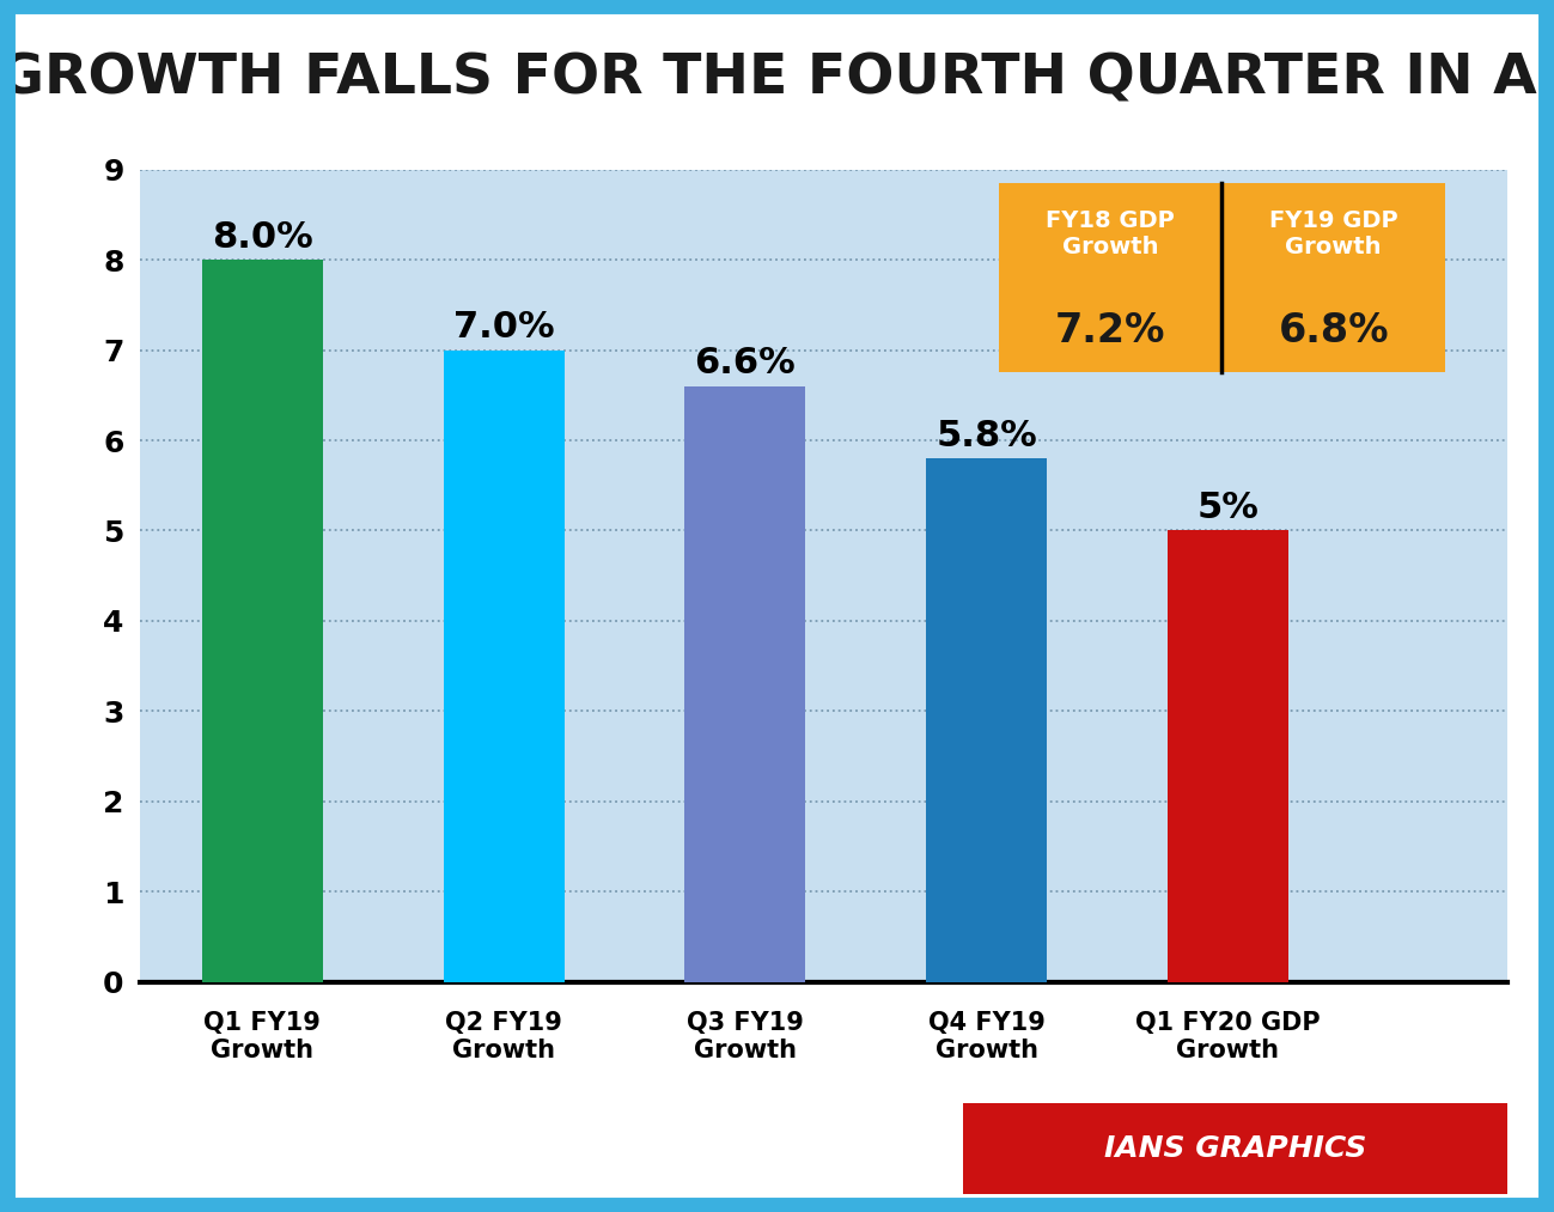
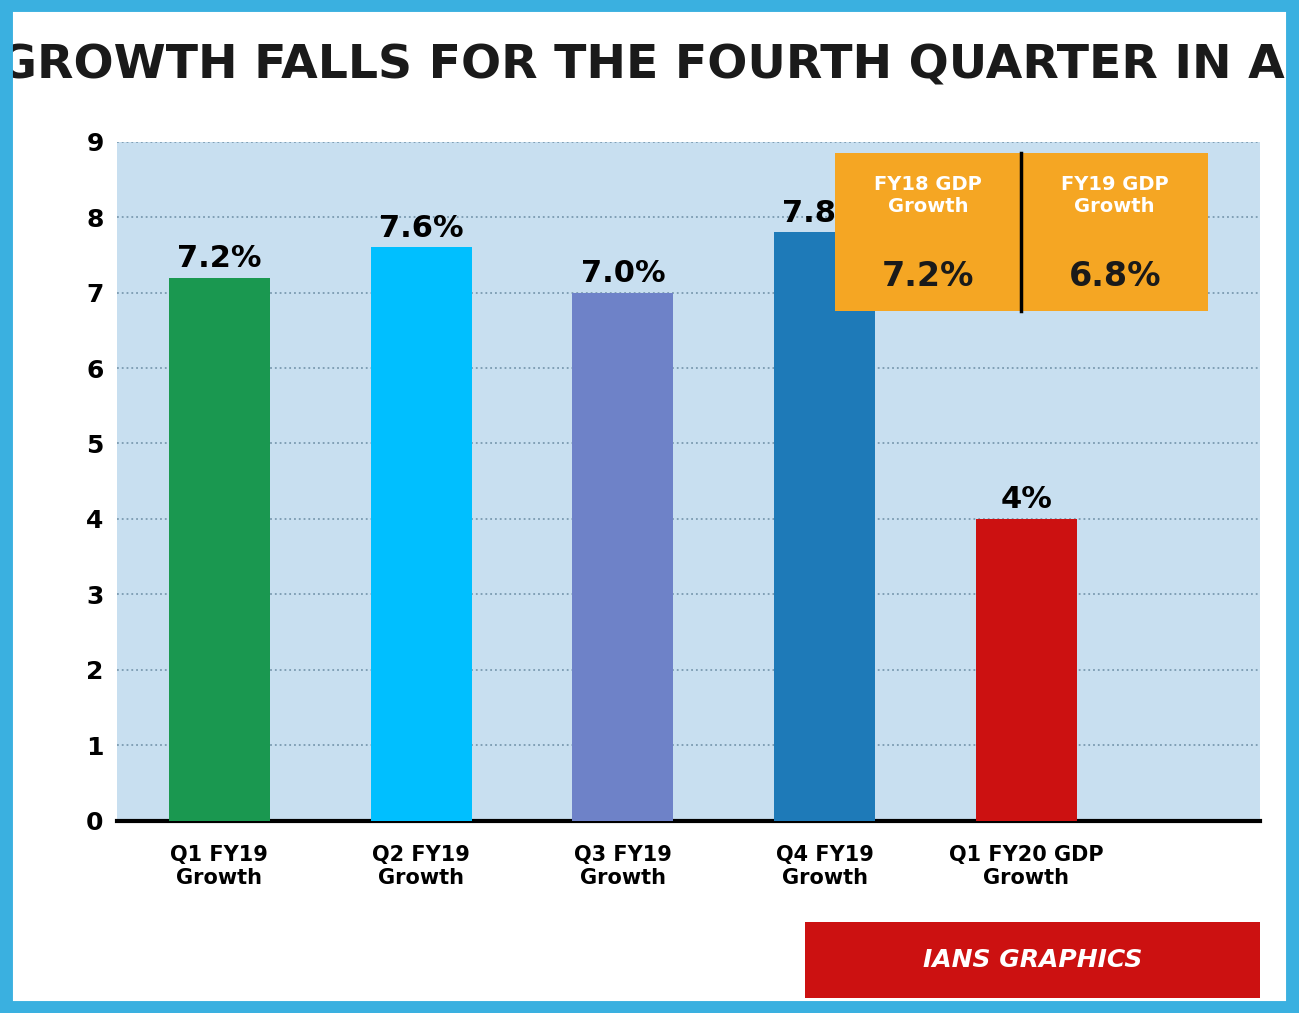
Q1 FY19 Growth: 8.0% -> 7.2%
Q2 FY19 Growth: 7.0% -> 7.6%
Q3 FY19 Growth: 6.6% -> 7.0%
Q4 FY19 Growth: 5.8% -> 7.8%
Q1 FY20 GDP Growth: 5% -> 4%
